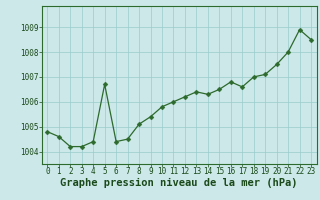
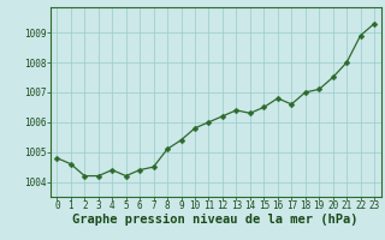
5: 1006.7 -> 1004.2
23: 1008.5 -> 1009.3
